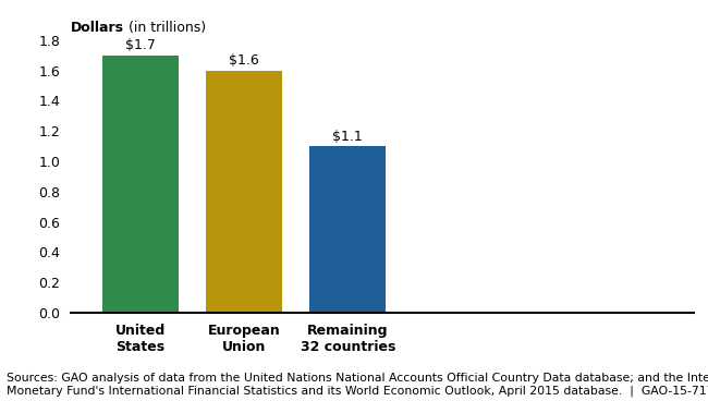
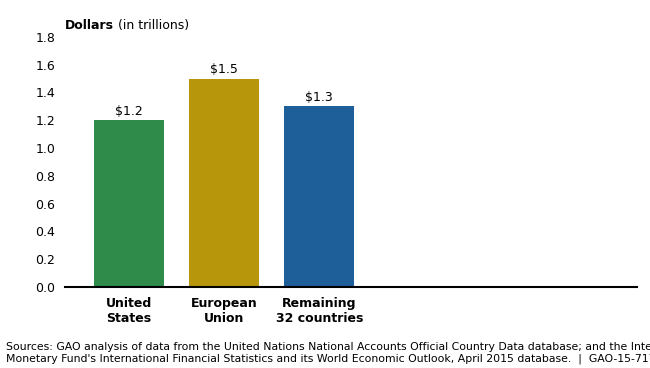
United States: $1.7 -> $1.2
European Union: $1.6 -> $1.5
Remaining 32 countries: $1.1 -> $1.3
